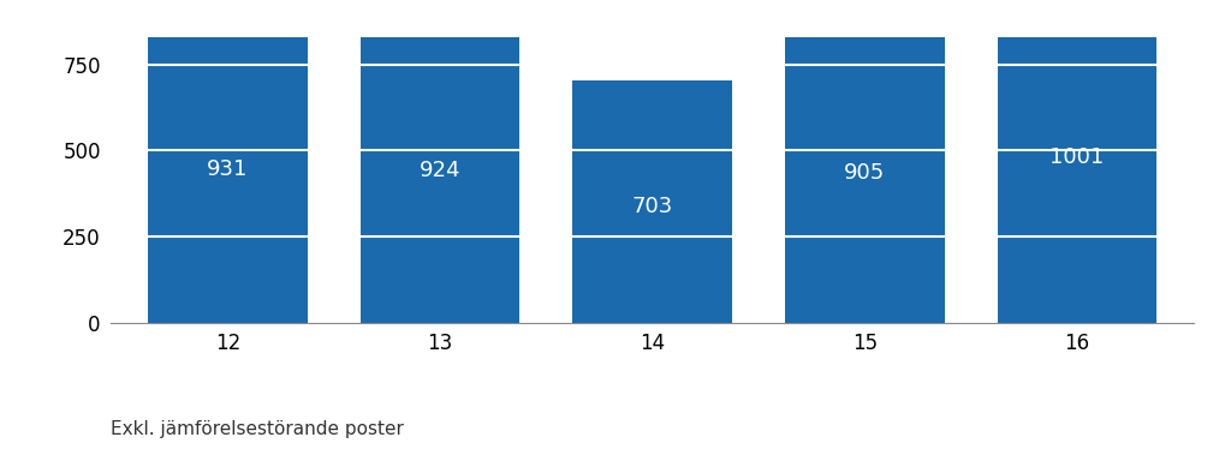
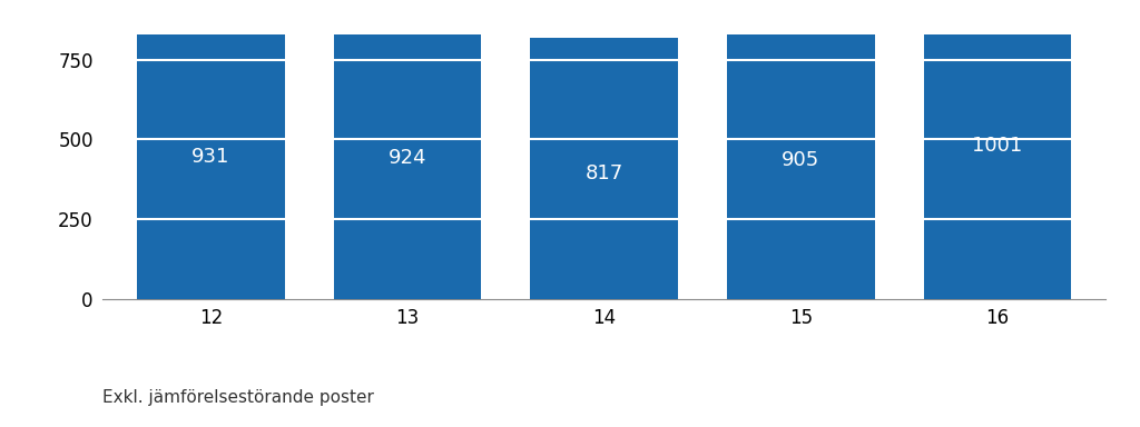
14: 703 -> 817
